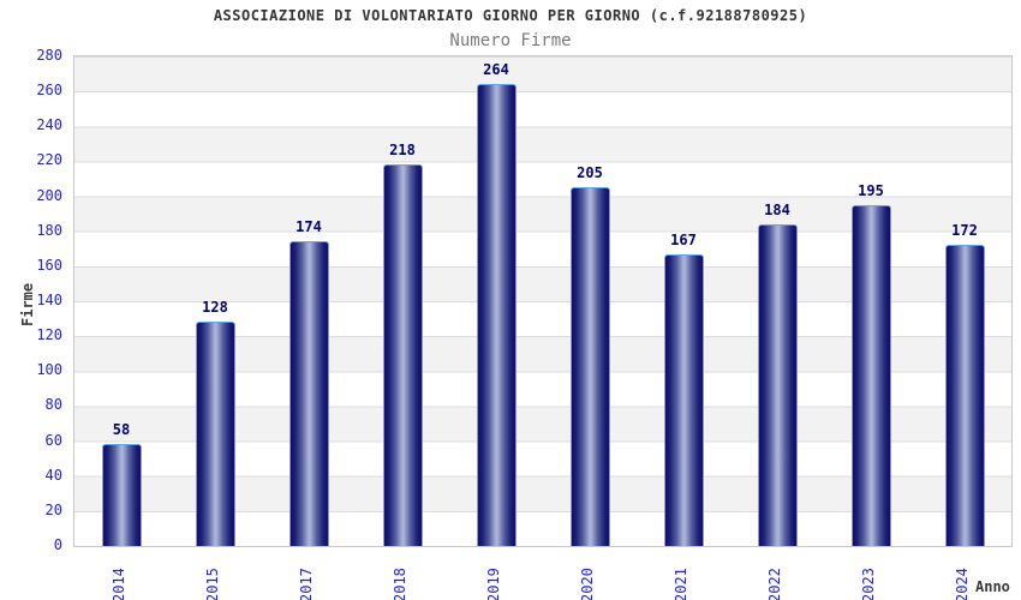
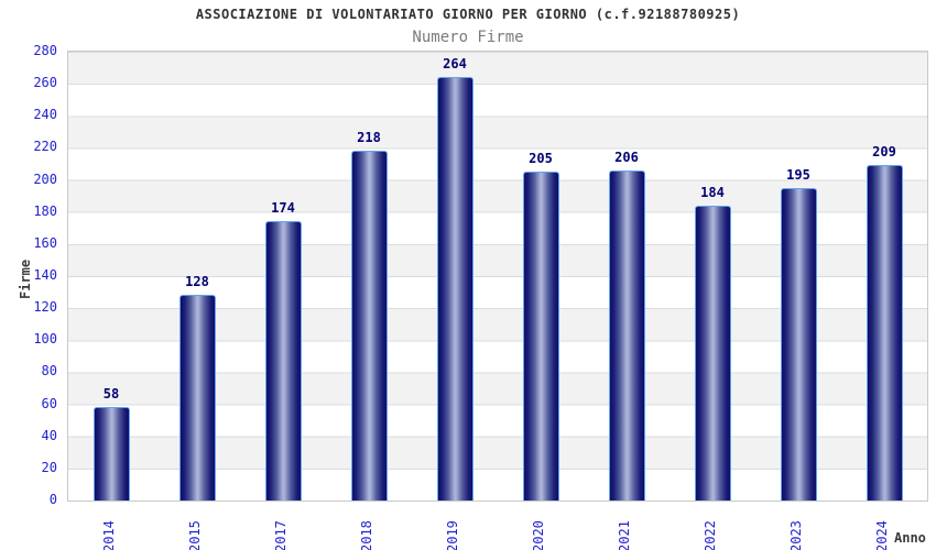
2021: 167 -> 206
2024: 172 -> 209
